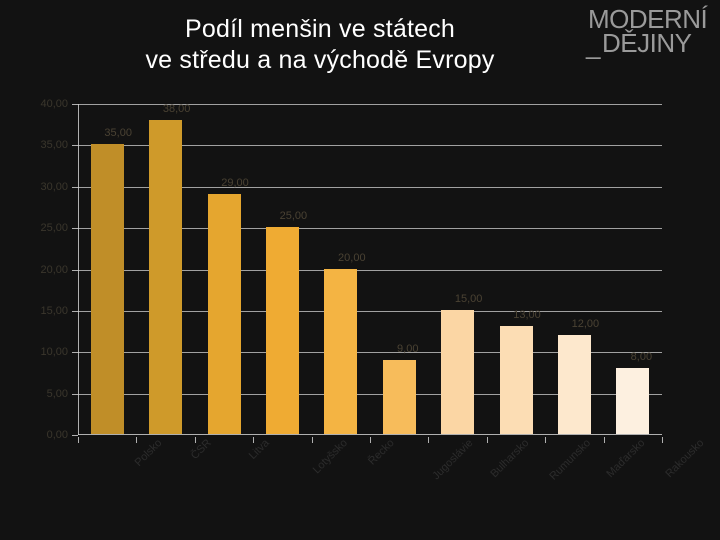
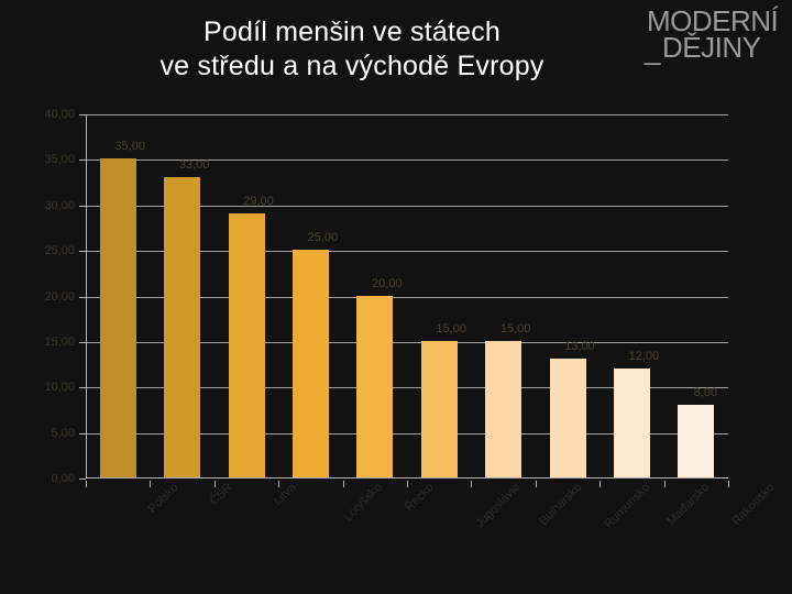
ČSR: 38,00 -> 33,00
Jugoslávie: 9,00 -> 15,00
